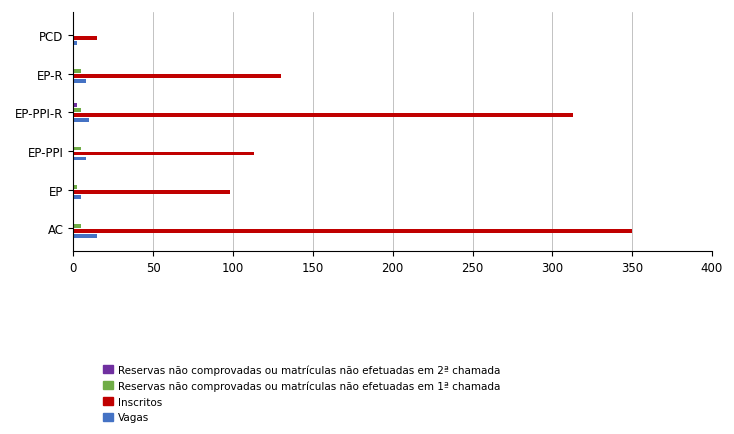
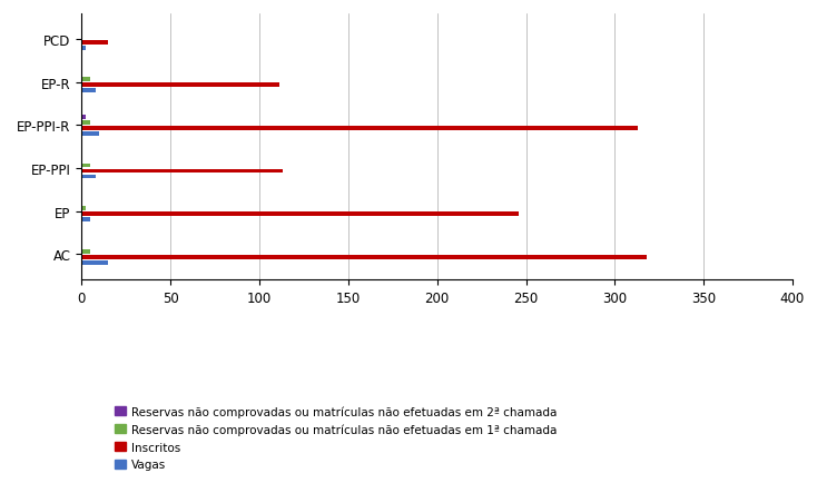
Inscritos/EP-R: 130 -> 111
Inscritos/EP: 98 -> 246
Inscritos/AC: 350 -> 318
